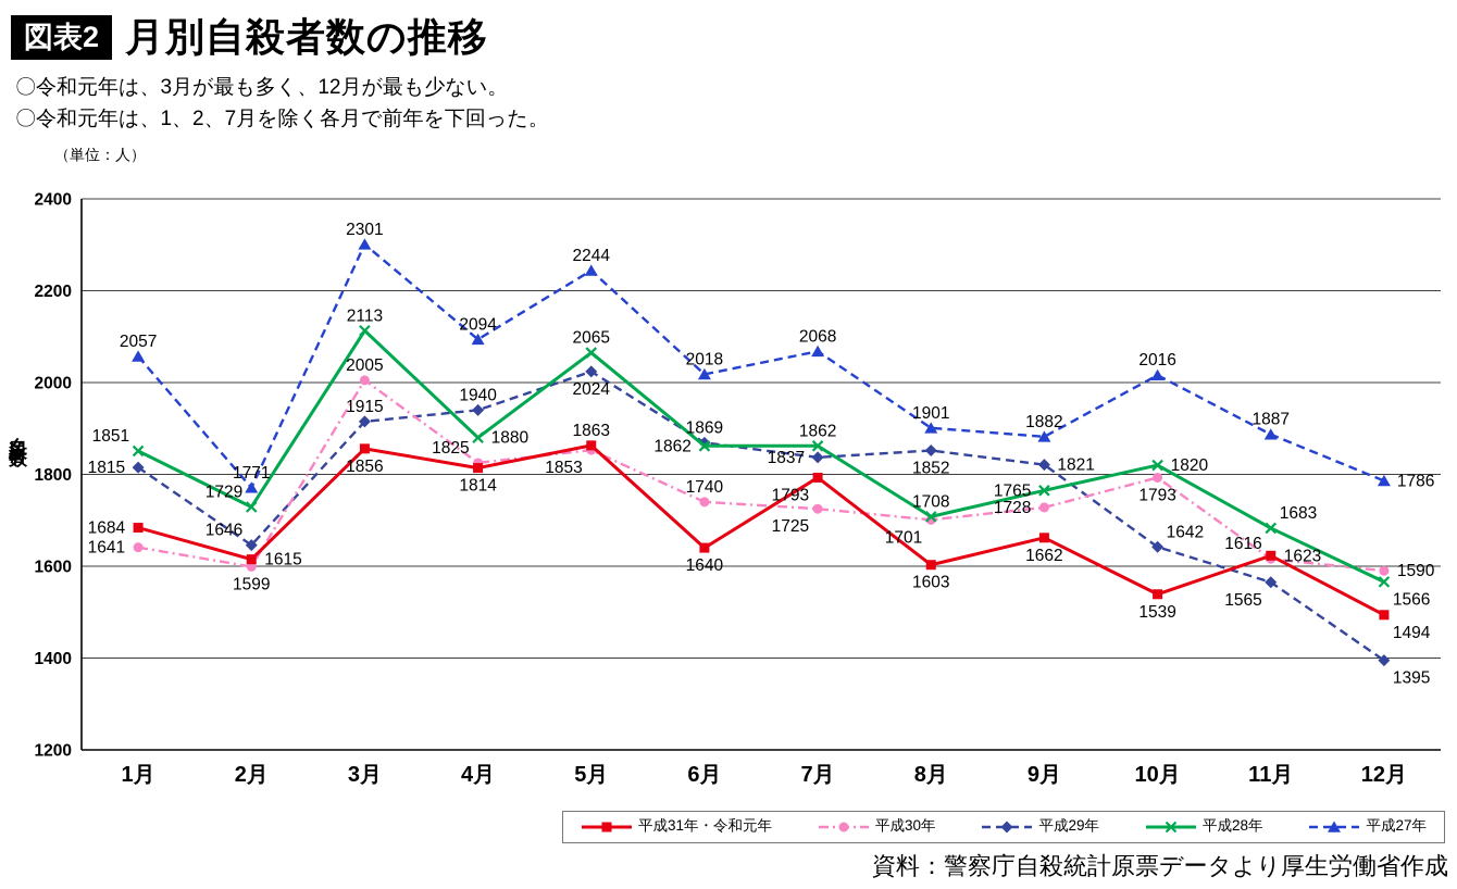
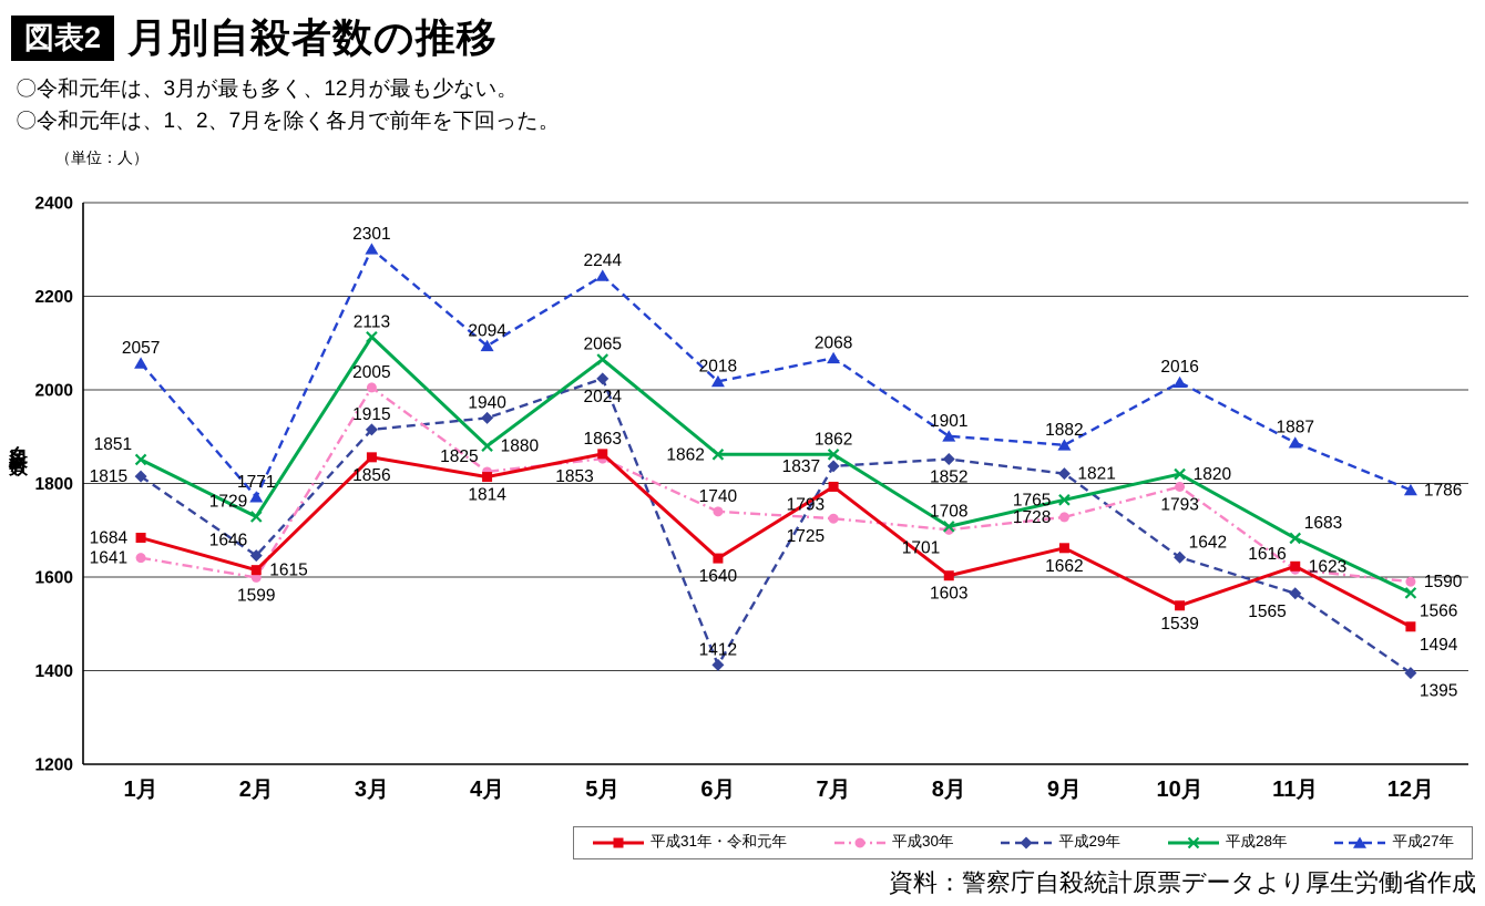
平成29年/6月: 1869 -> 1412
